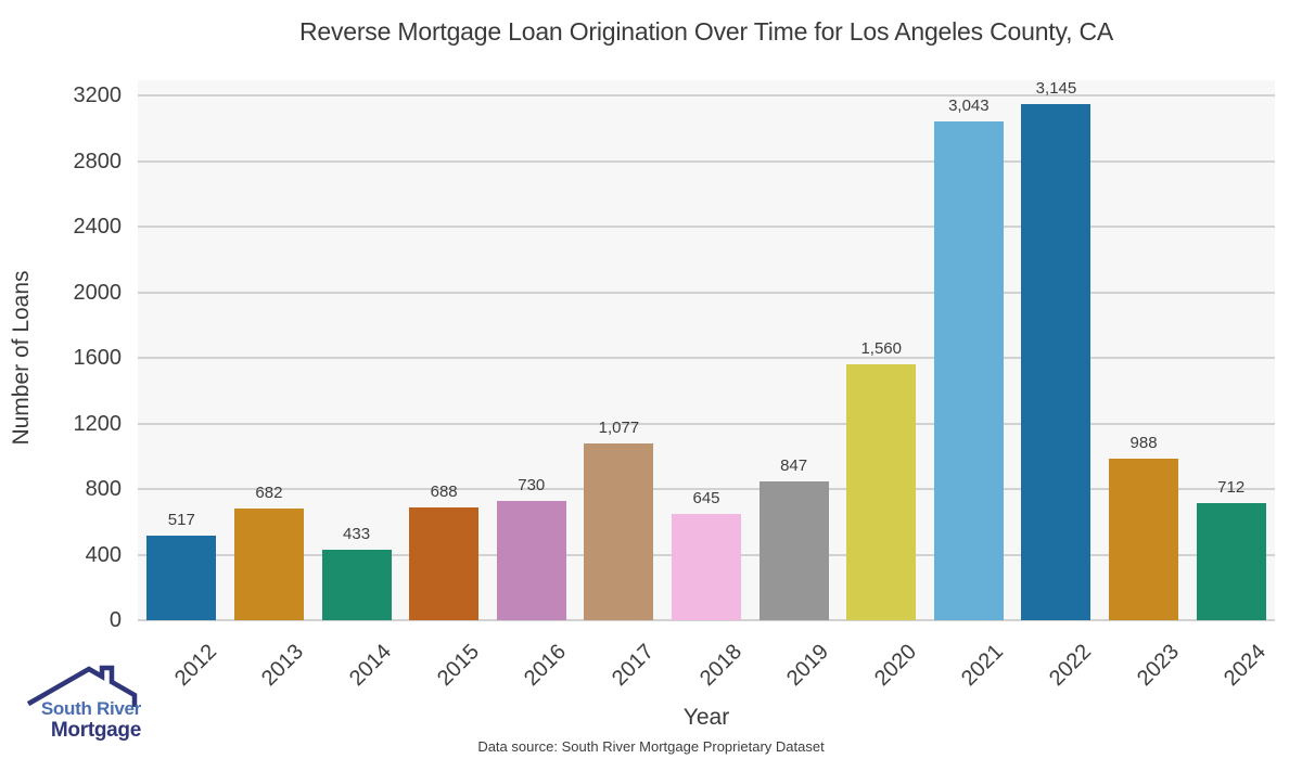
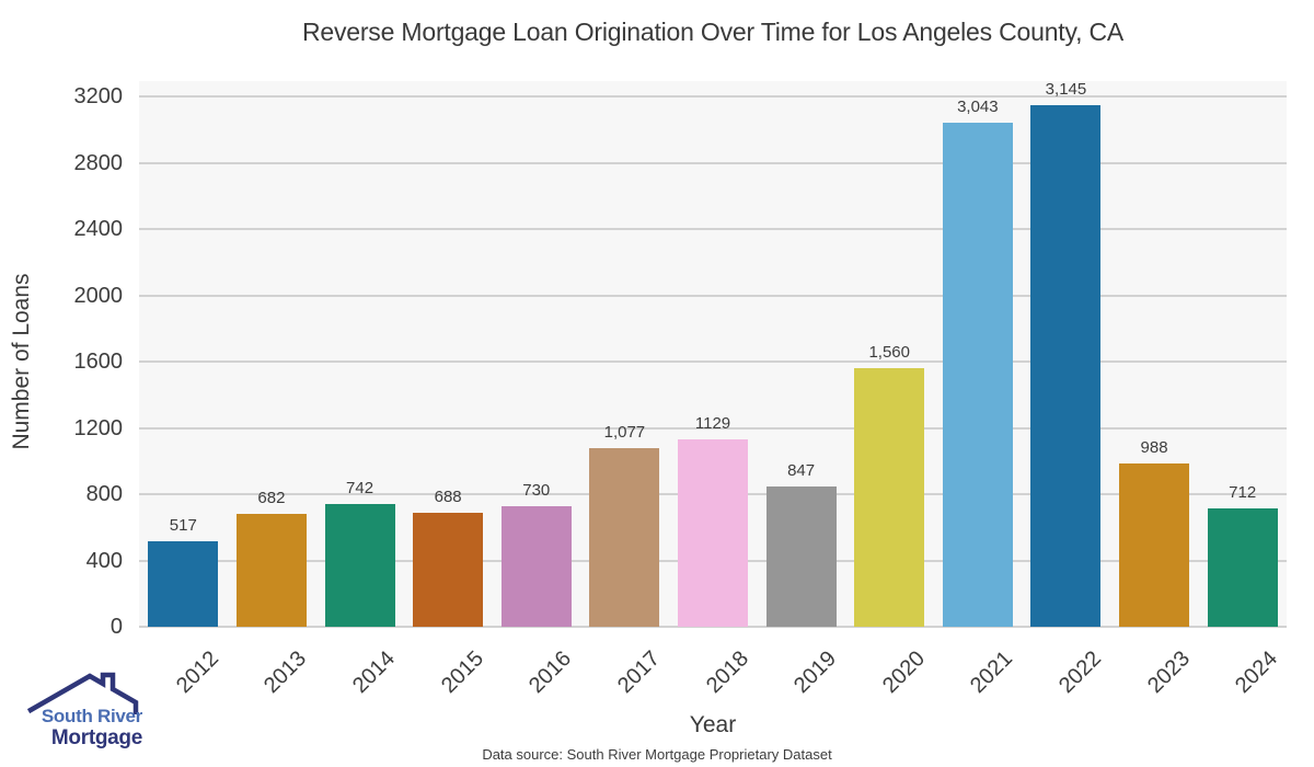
2014: 433 -> 742
2018: 645 -> 1129
